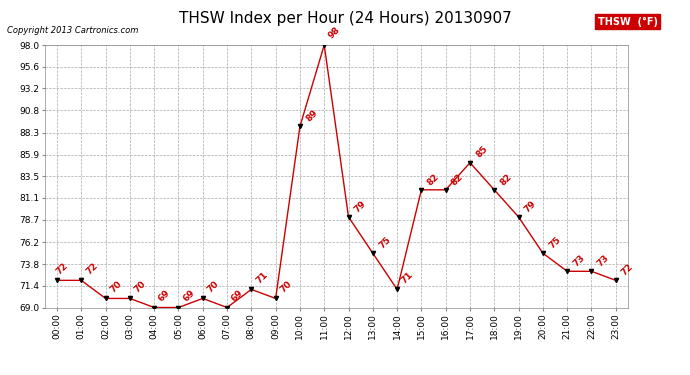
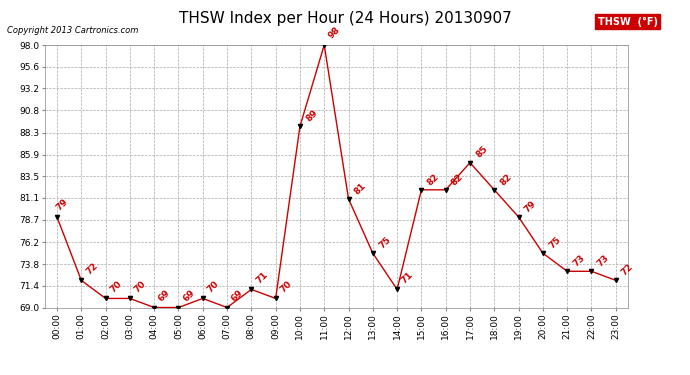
00:00: 72 -> 79
12:00: 79 -> 81
